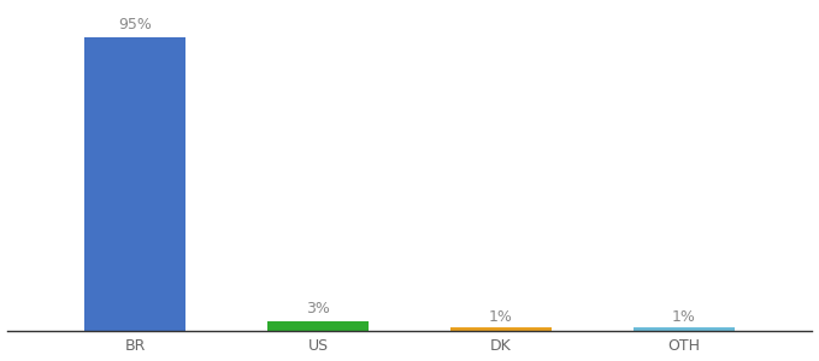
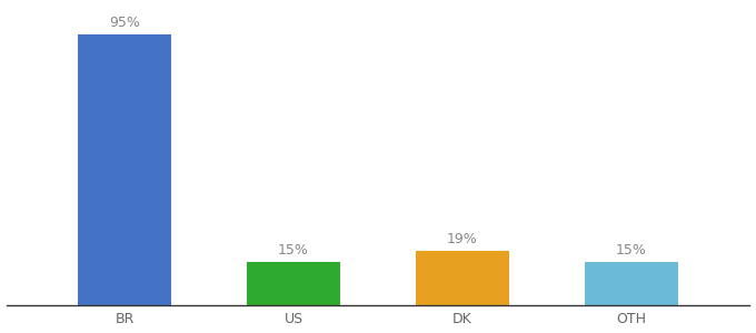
US: 3% -> 15%
DK: 1% -> 19%
OTH: 1% -> 15%
